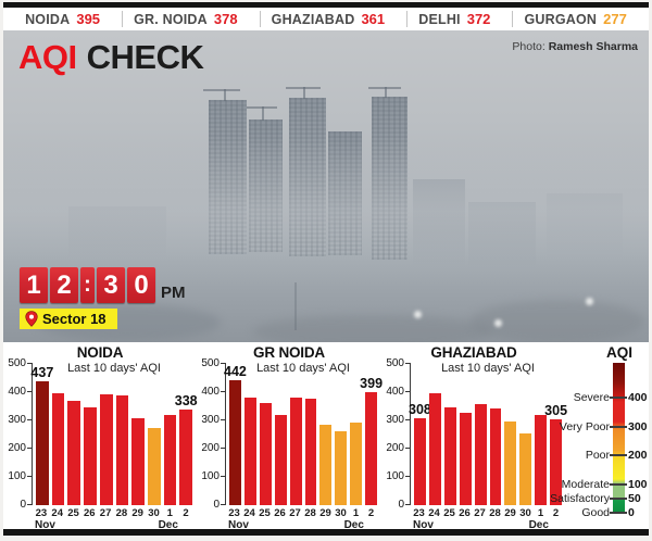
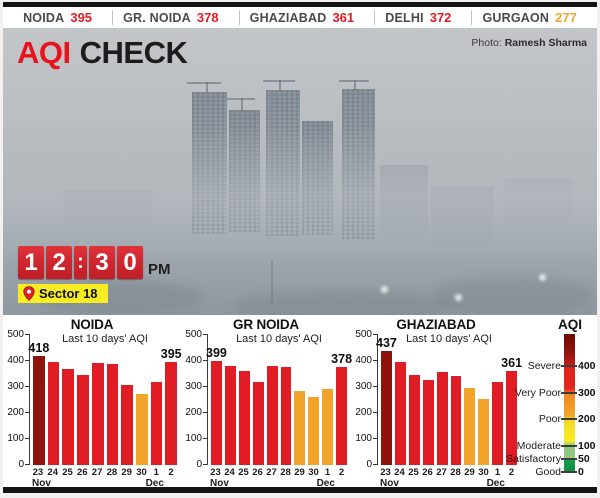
NOIDA/23: 437 -> 418
NOIDA/2: 338 -> 395
GR NOIDA/23: 442 -> 399
GR NOIDA/2: 399 -> 378
GHAZIABAD/23: 308 -> 437
GHAZIABAD/2: 305 -> 361
